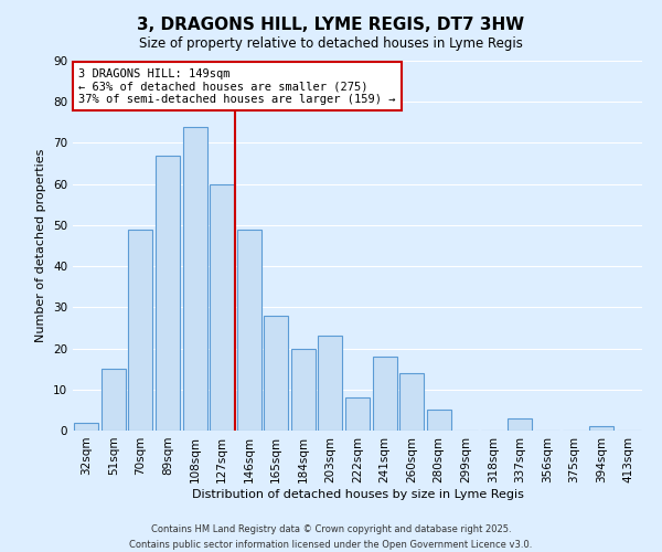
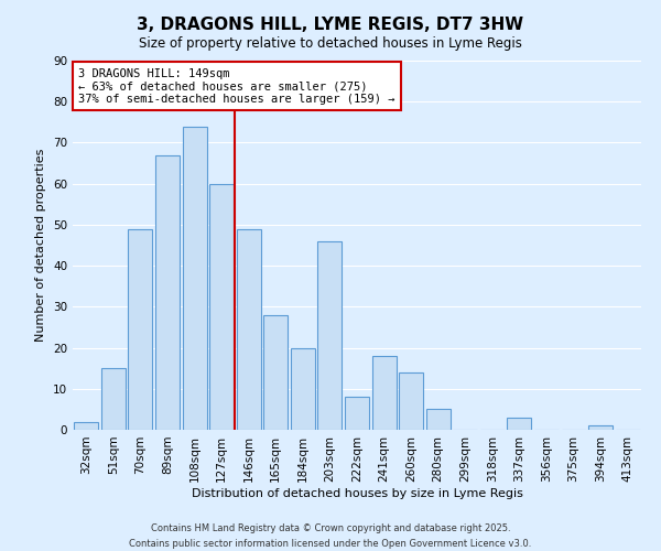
203sqm: 23 -> 46
